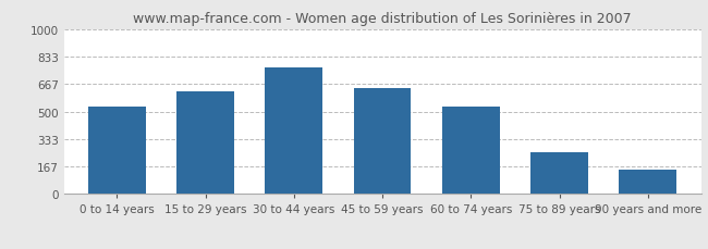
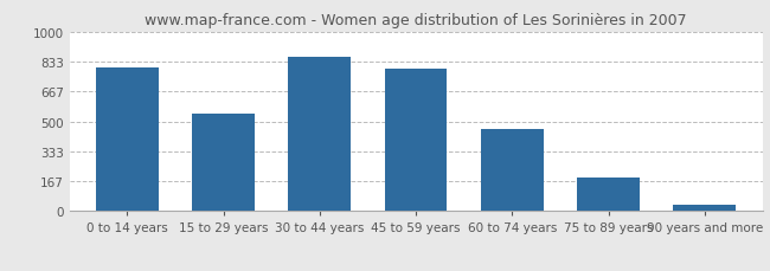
0 to 14 years: 530 -> 800
15 to 29 years: 620 -> 540
30 to 44 years: 770 -> 860
45 to 59 years: 640 -> 790
60 to 74 years: 530 -> 460
75 to 89 years: 250 -> 180
90 years and more: 150 -> 40
